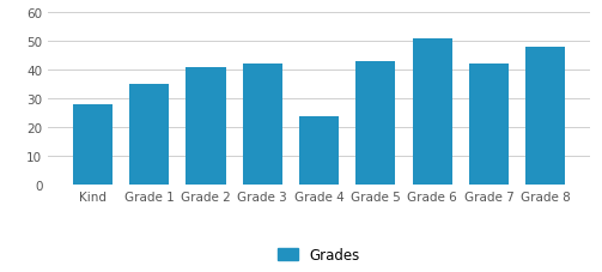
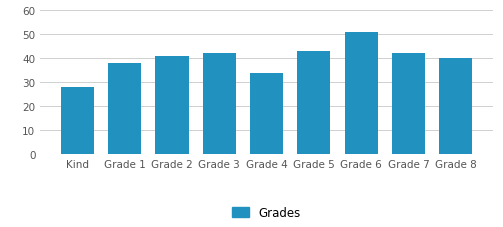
Grade 1: 35 -> 38
Grade 4: 24 -> 34
Grade 8: 48 -> 40
